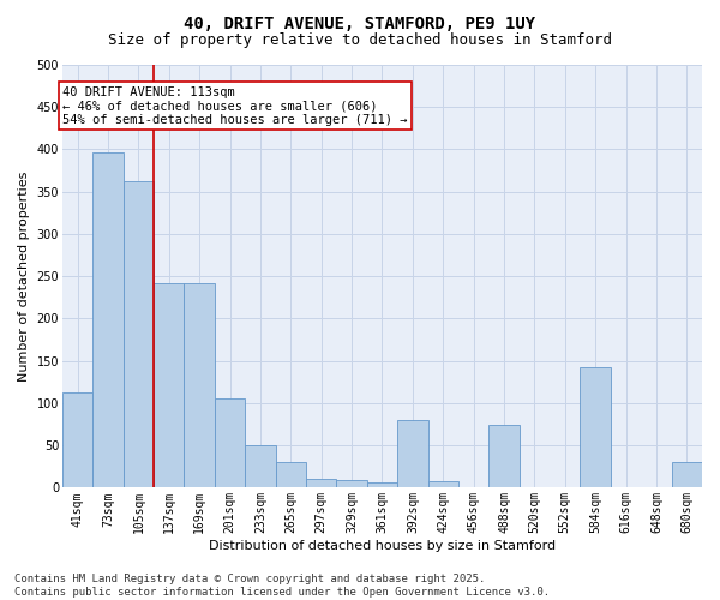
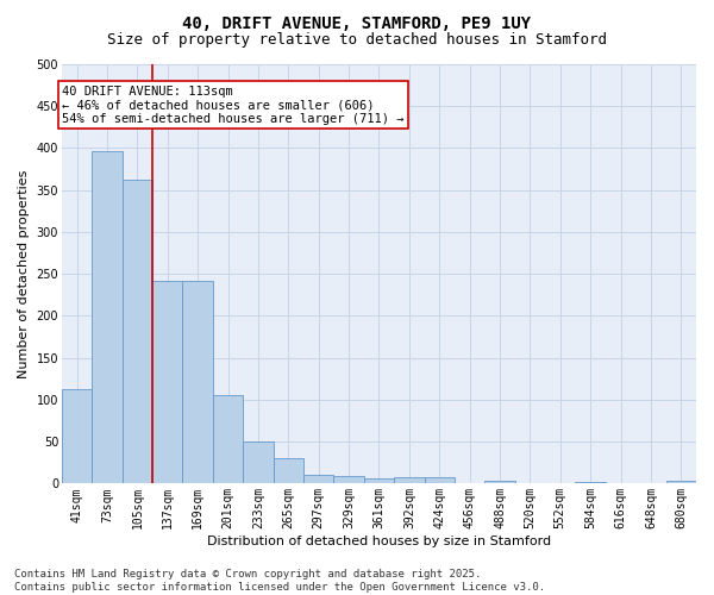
392sqm: 80 -> 7
488sqm: 74 -> 4
584sqm: 142 -> 2
680sqm: 30 -> 4
